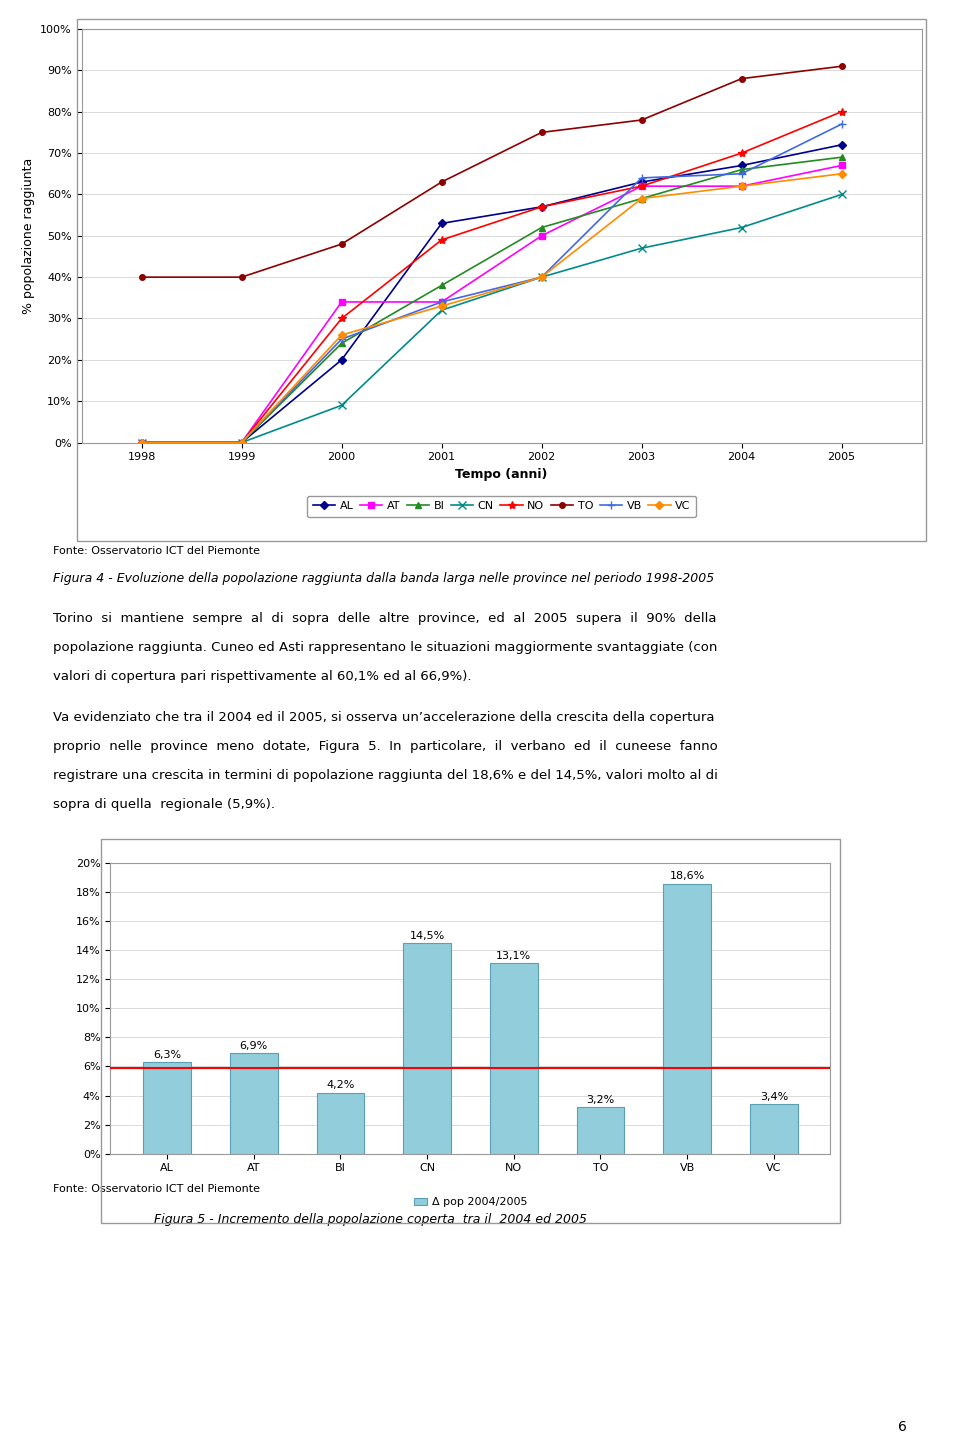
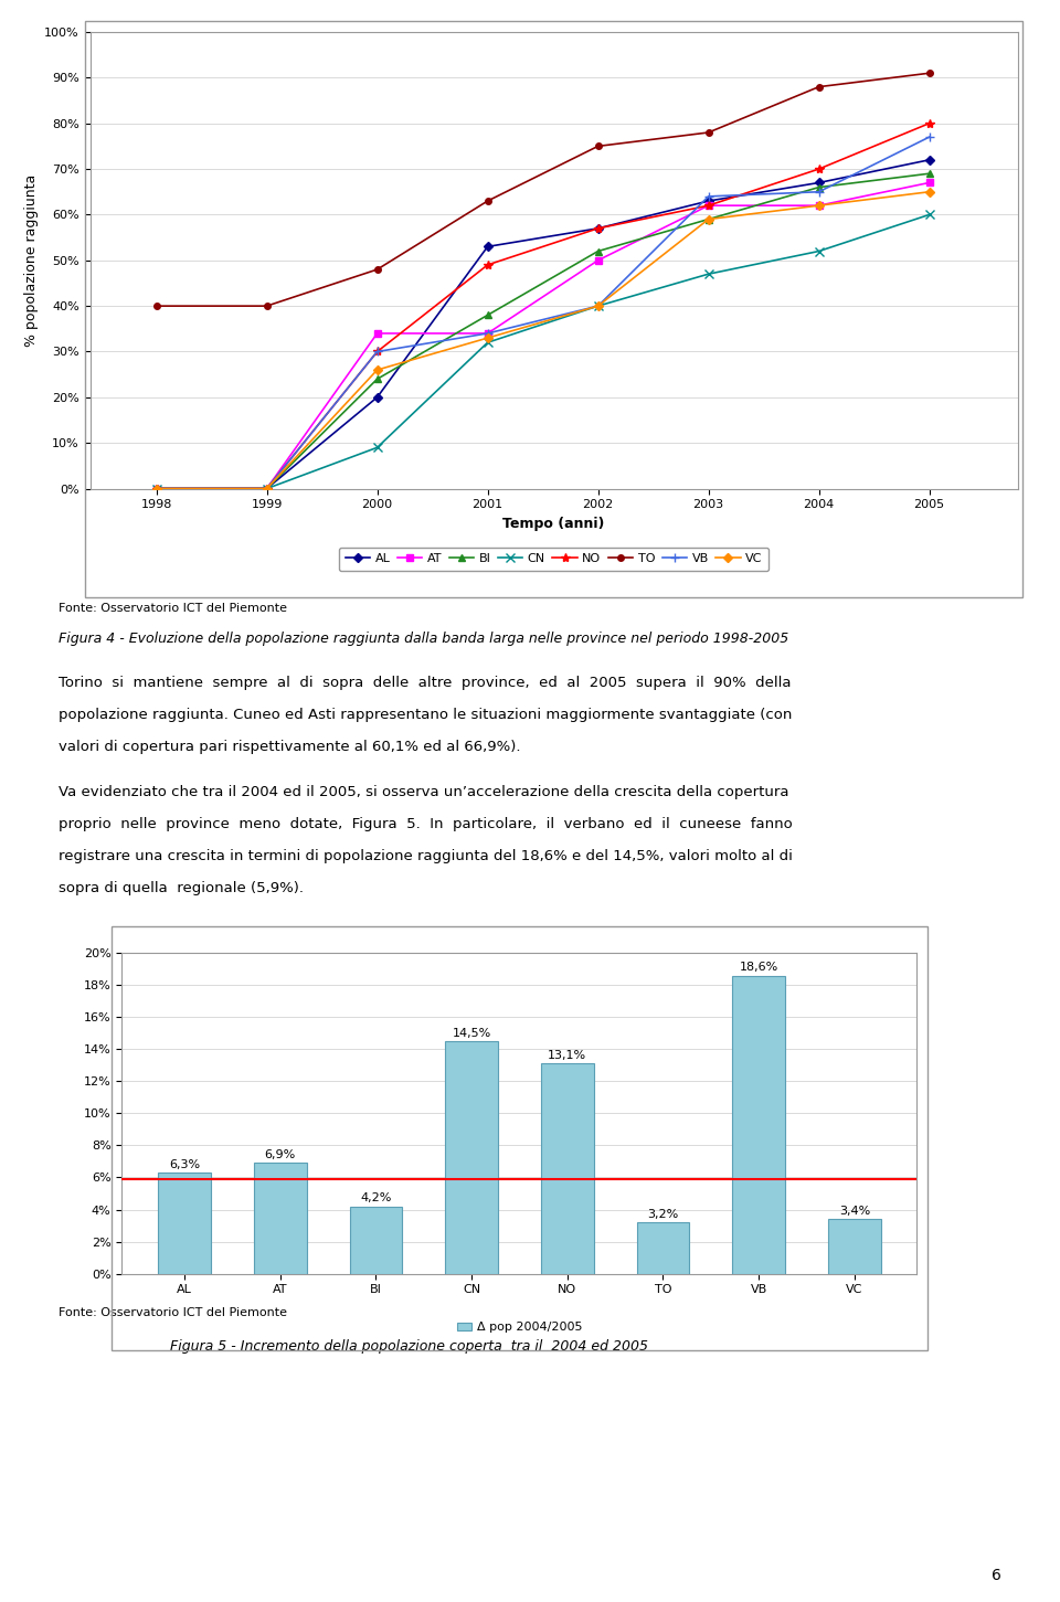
VB/2000: 25% -> 30%
